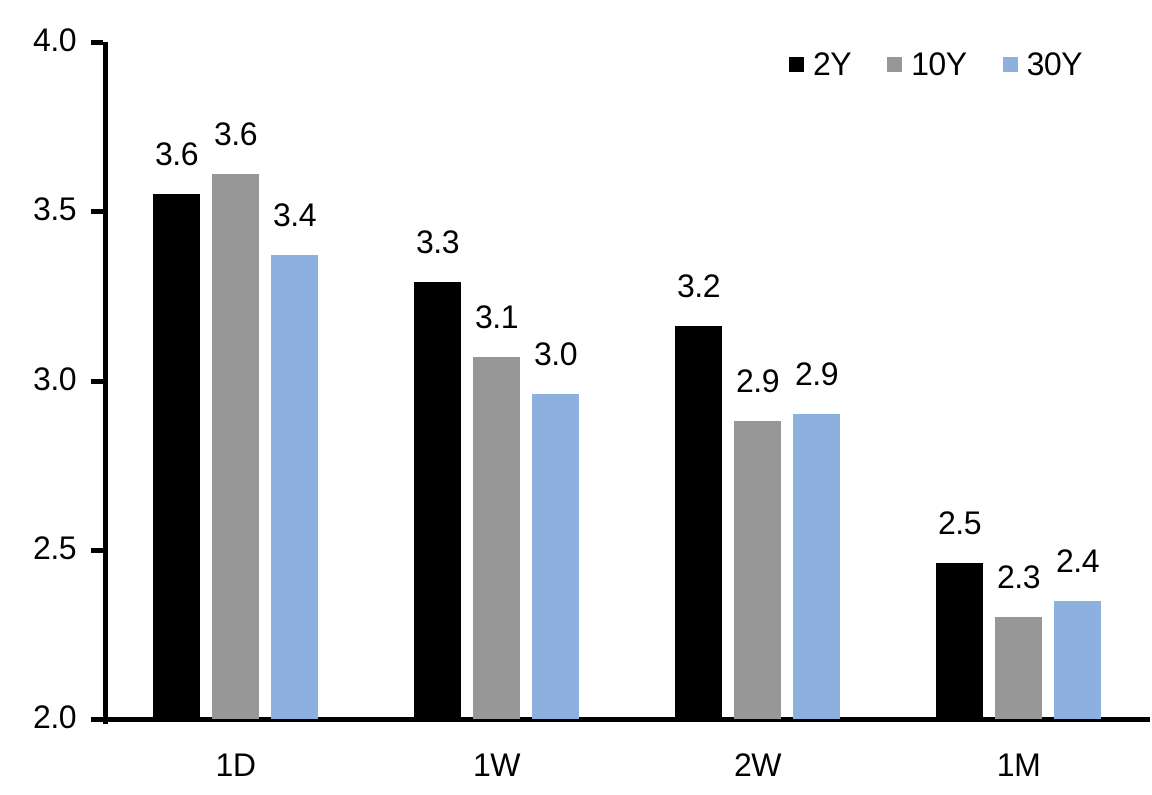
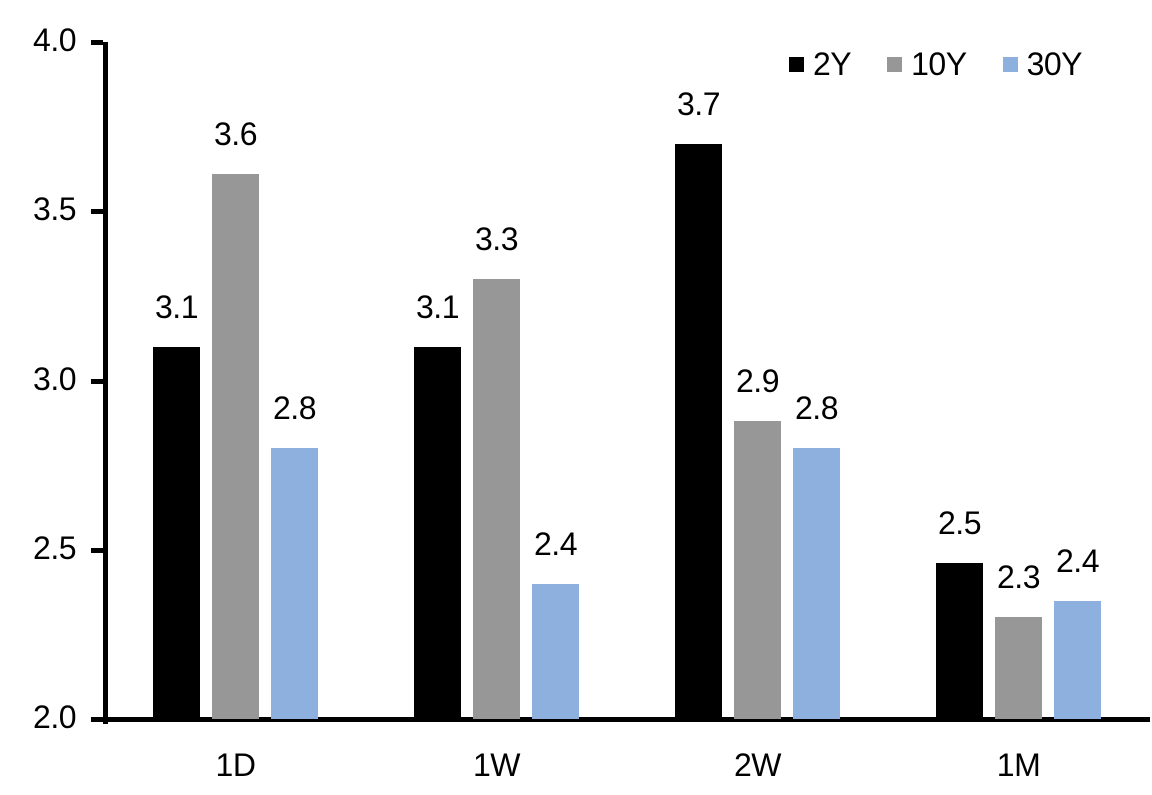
2Y/1D: 3.6 -> 3.1
30Y/1D: 3.4 -> 2.8
2Y/1W: 3.3 -> 3.1
10Y/1W: 3.1 -> 3.3
30Y/1W: 3.0 -> 2.4
2Y/2W: 3.2 -> 3.7
30Y/2W: 2.9 -> 2.8
